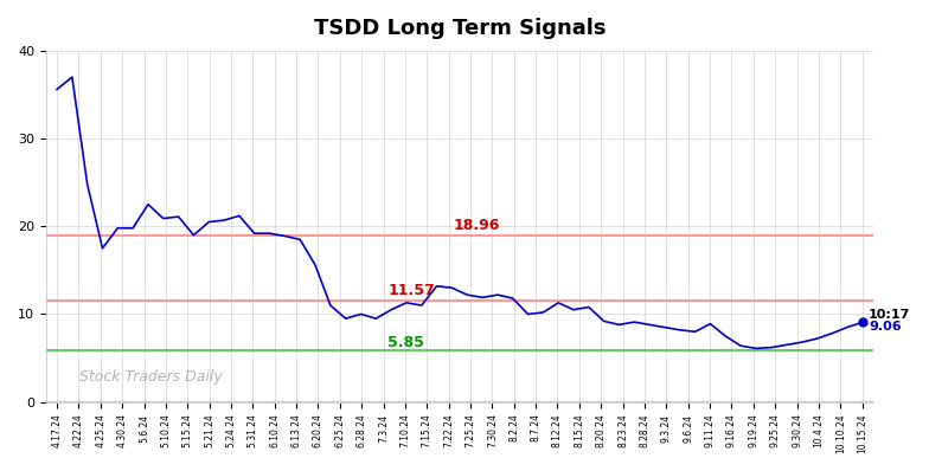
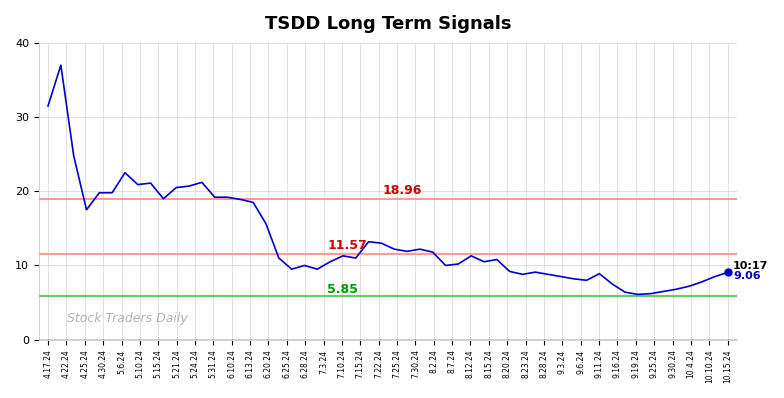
4.17.24: 35.6 -> 31.5
